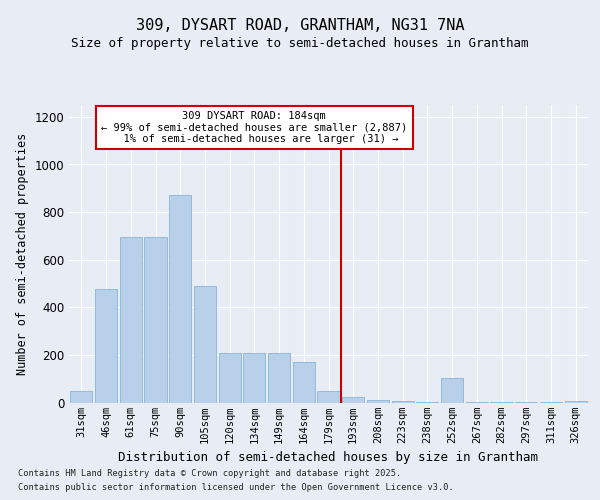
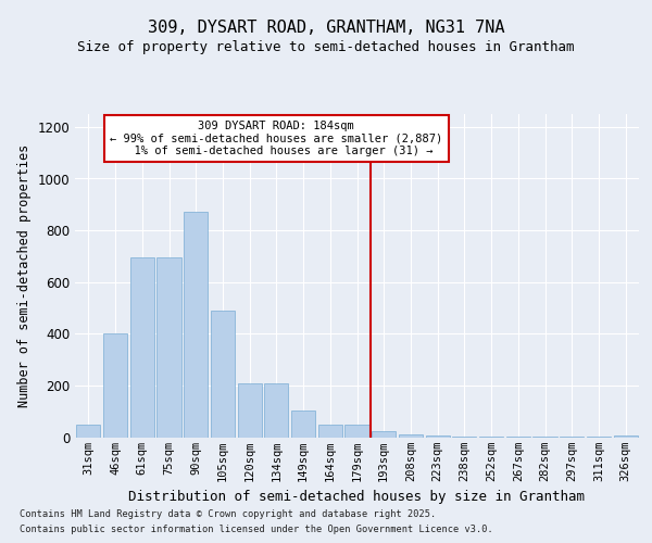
46sqm: 475 -> 400
149sqm: 210 -> 105
164sqm: 170 -> 47
252sqm: 105 -> 2
